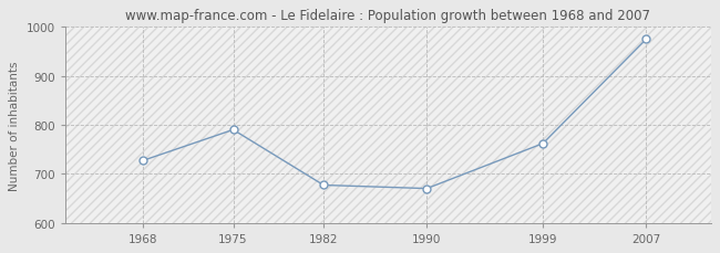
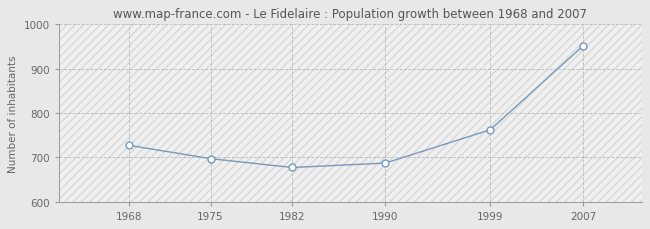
1975: 790 -> 697
1990: 670 -> 687
2007: 975 -> 952
